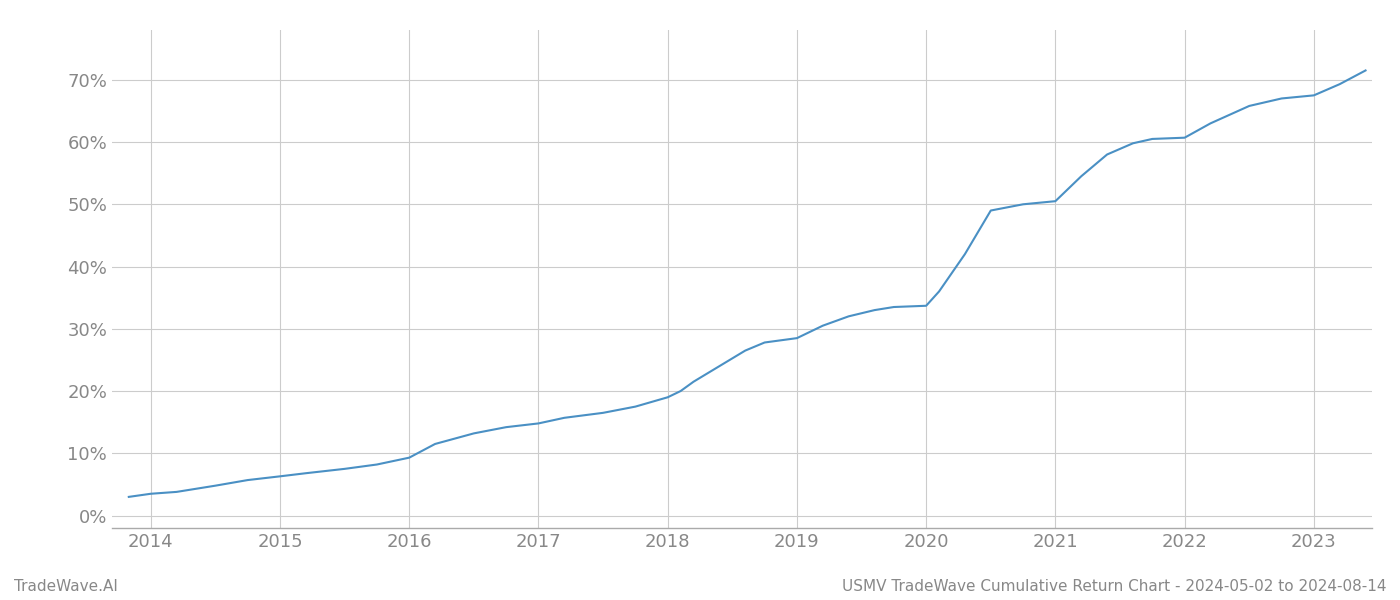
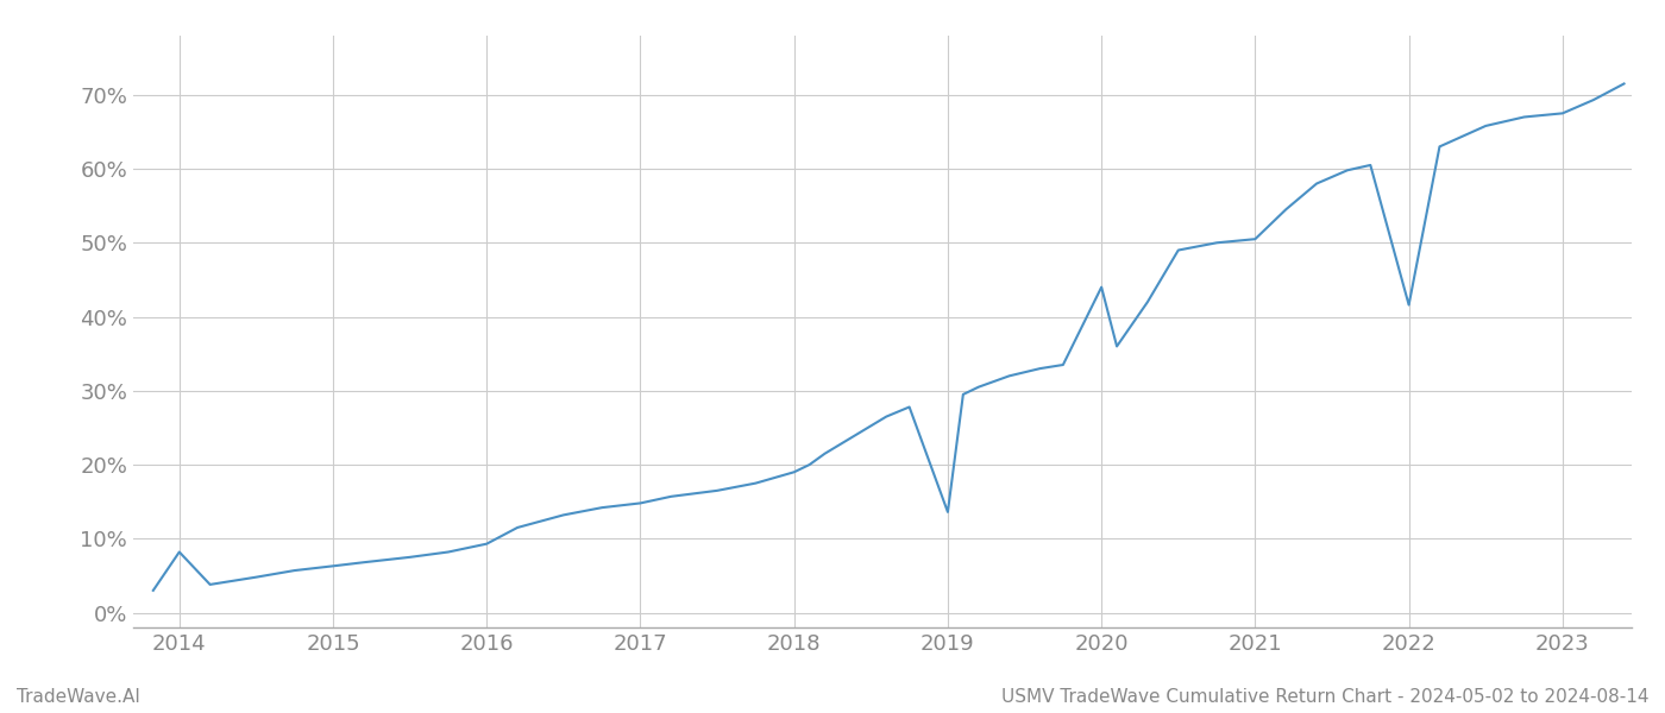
2014: 3.5% -> 8.2%
2019: 28.5% -> 13.6%
2020: 33.7% -> 44.0%
2022: 60.7% -> 41.6%
